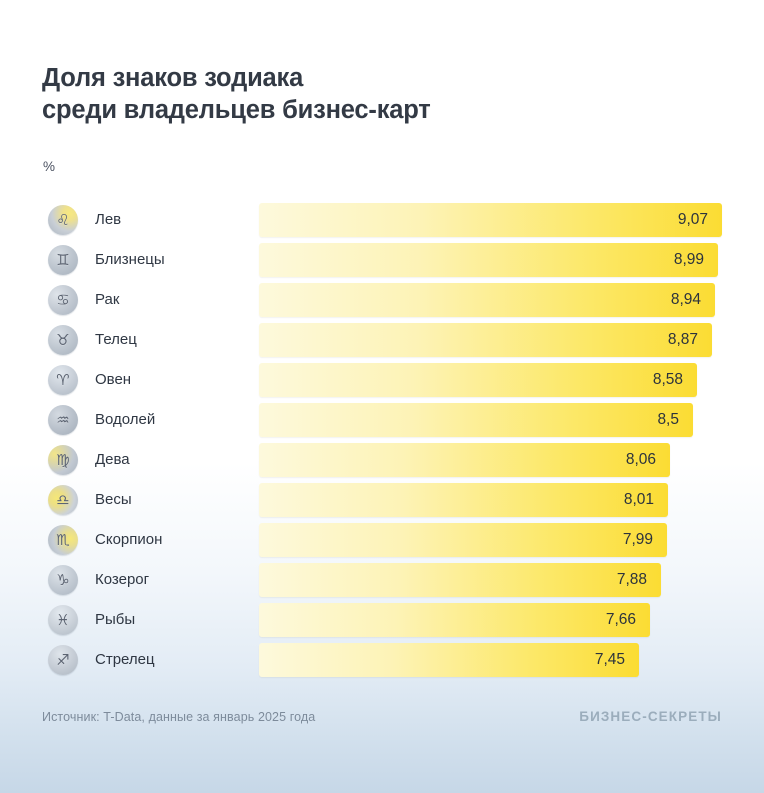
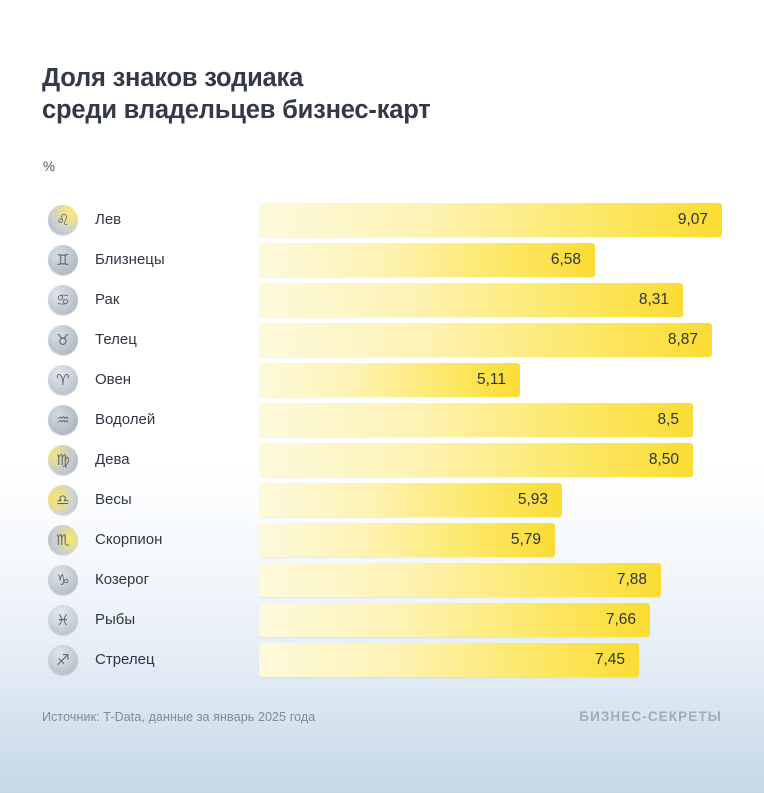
Близнецы: 8,99 -> 6,58
Рак: 8,94 -> 8,31
Овен: 8,58 -> 5,11
Дева: 8,06 -> 8,50
Весы: 8,01 -> 5,93
Скорпион: 7,99 -> 5,79
